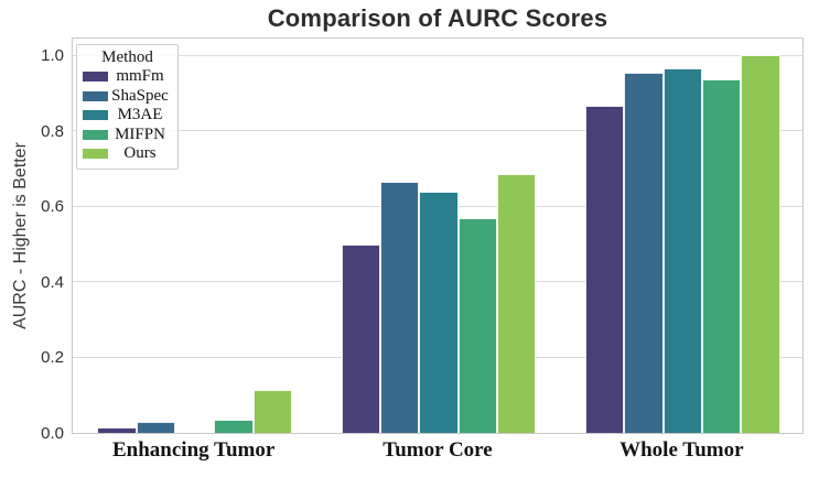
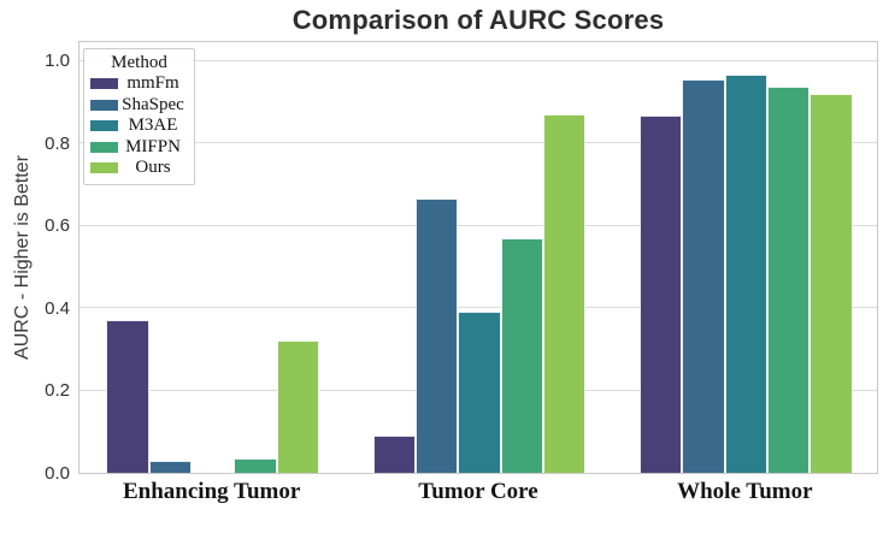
mmFm/Enhancing Tumor: 0.01 -> 0.37
Ours/Enhancing Tumor: 0.12 -> 0.32
mmFm/Tumor Core: 0.50 -> 0.09
M3AE/Tumor Core: 0.64 -> 0.39
Ours/Tumor Core: 0.69 -> 0.87
Ours/Whole Tumor: 1.00 -> 0.92
